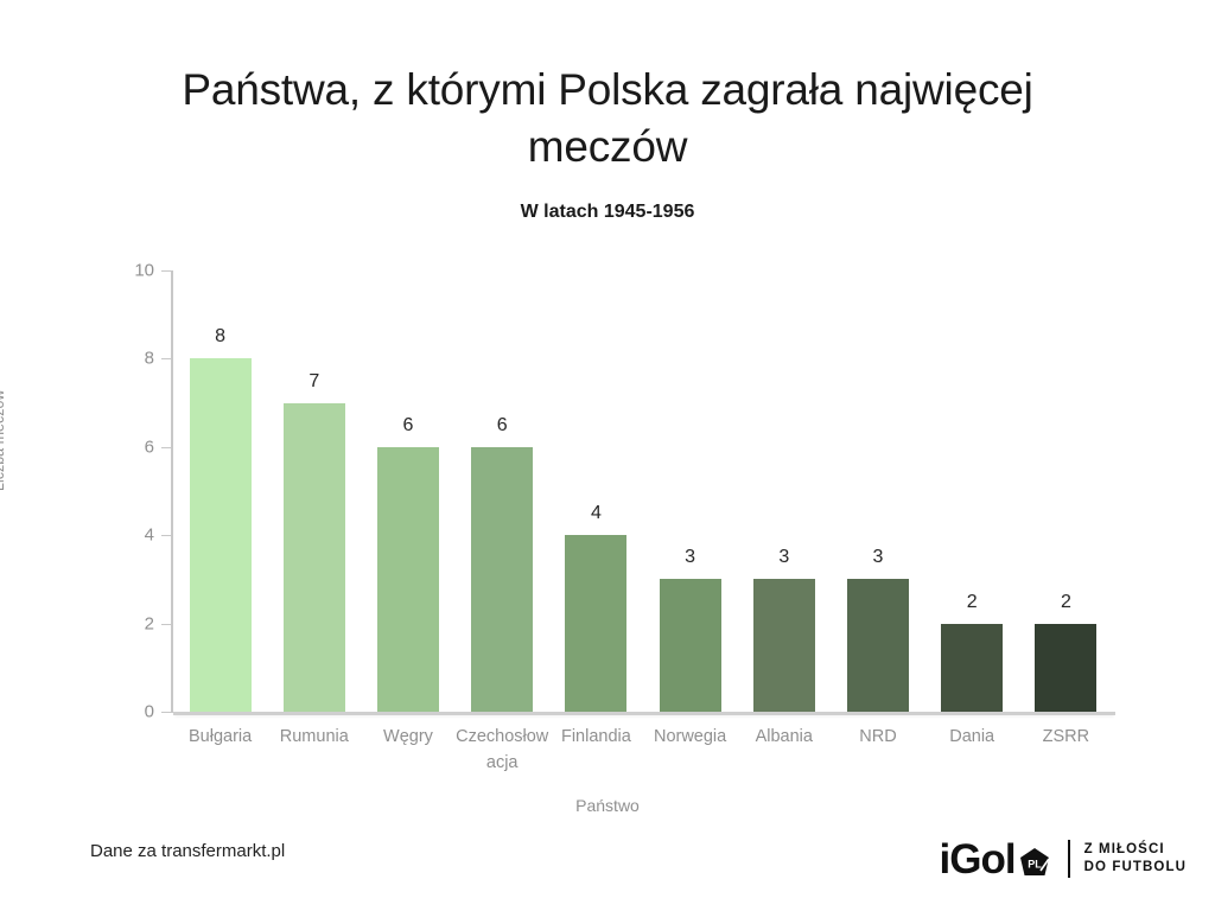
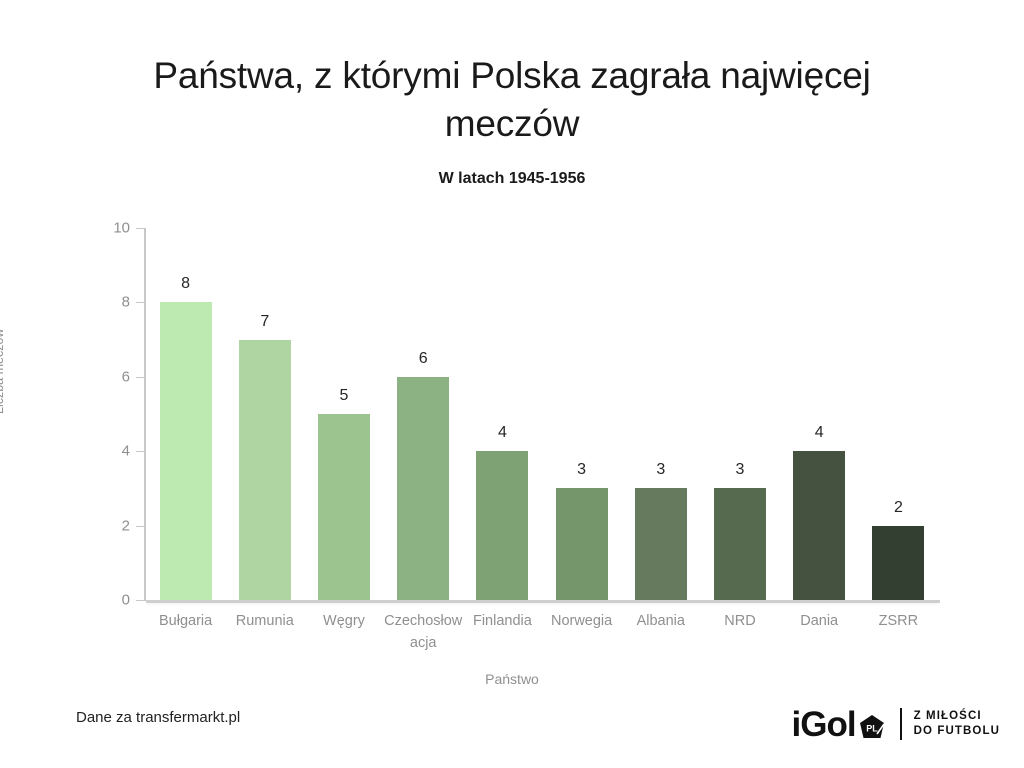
Węgry: 6 -> 5
Dania: 2 -> 4
